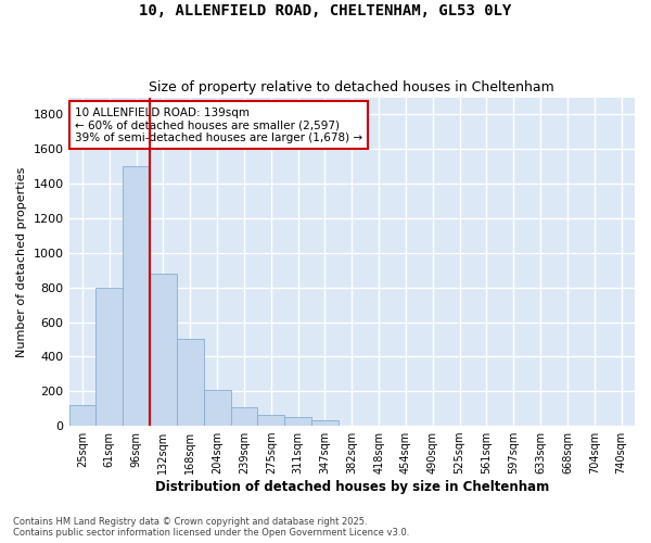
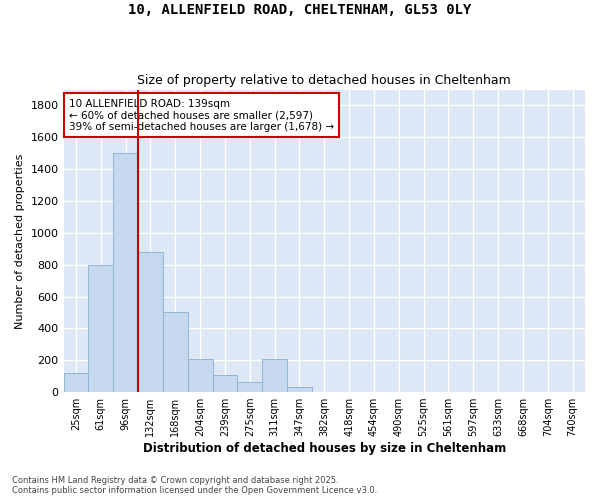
311sqm: 50 -> 210
